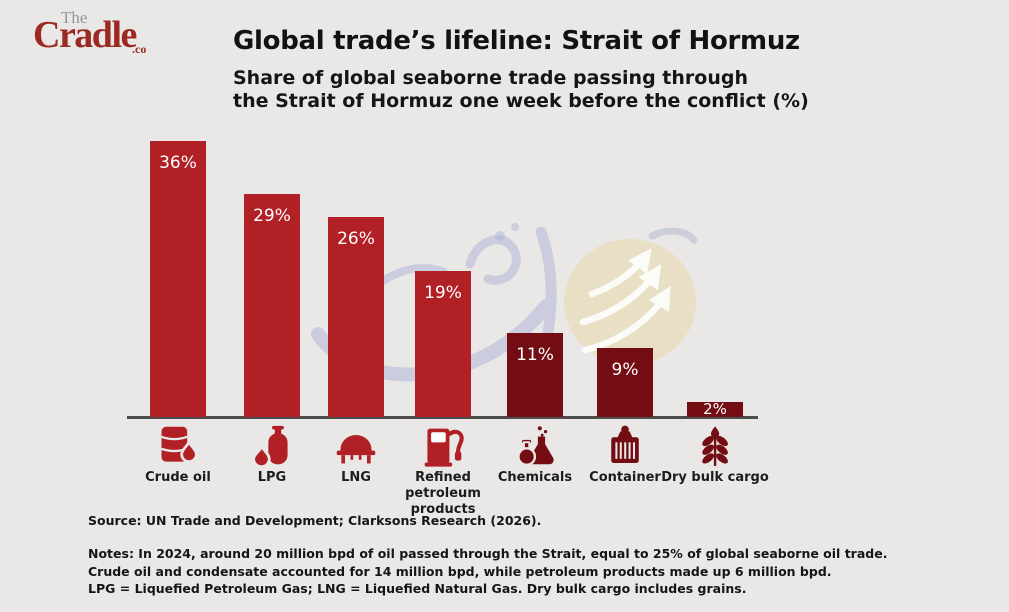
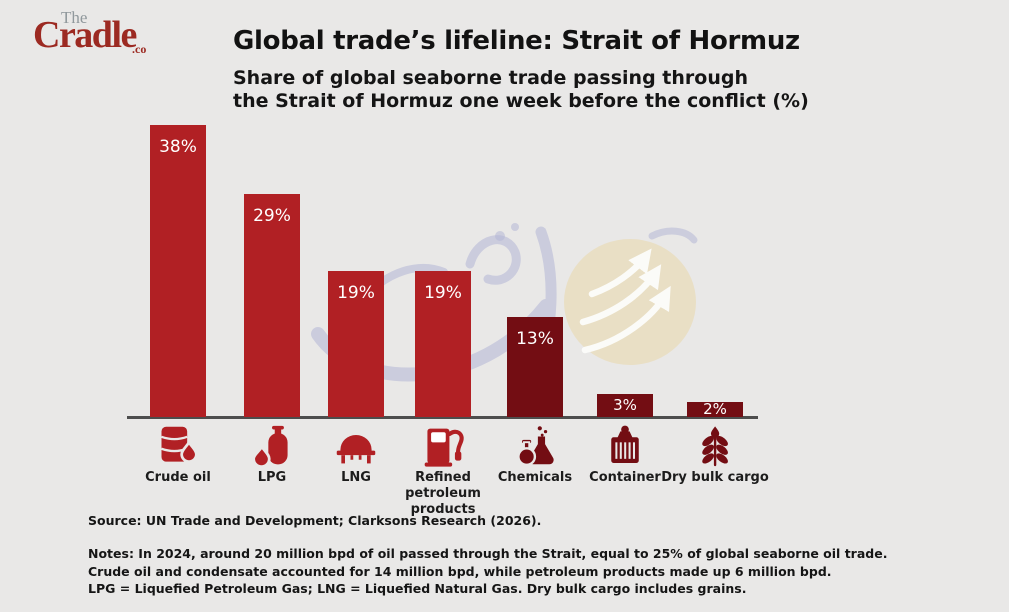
Crude oil: 36% -> 38%
LNG: 26% -> 19%
Chemicals: 11% -> 13%
Container: 9% -> 3%
